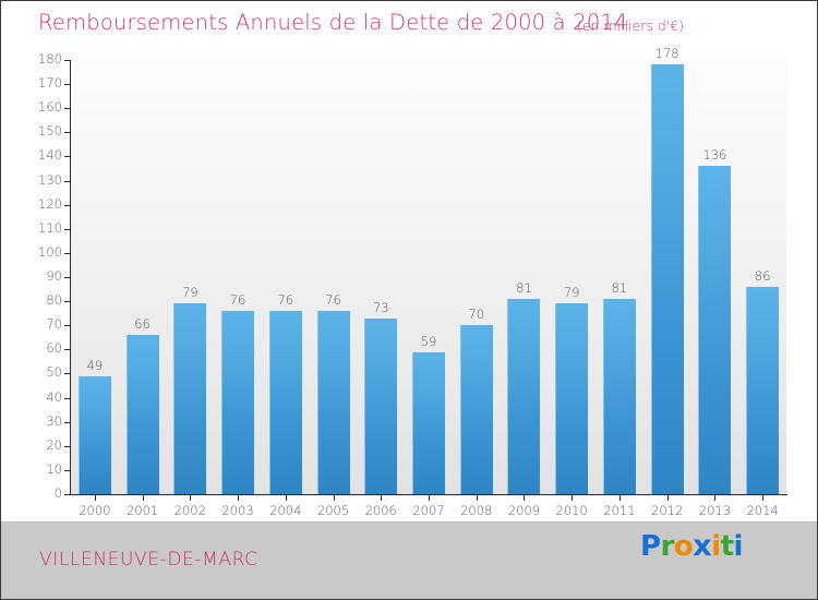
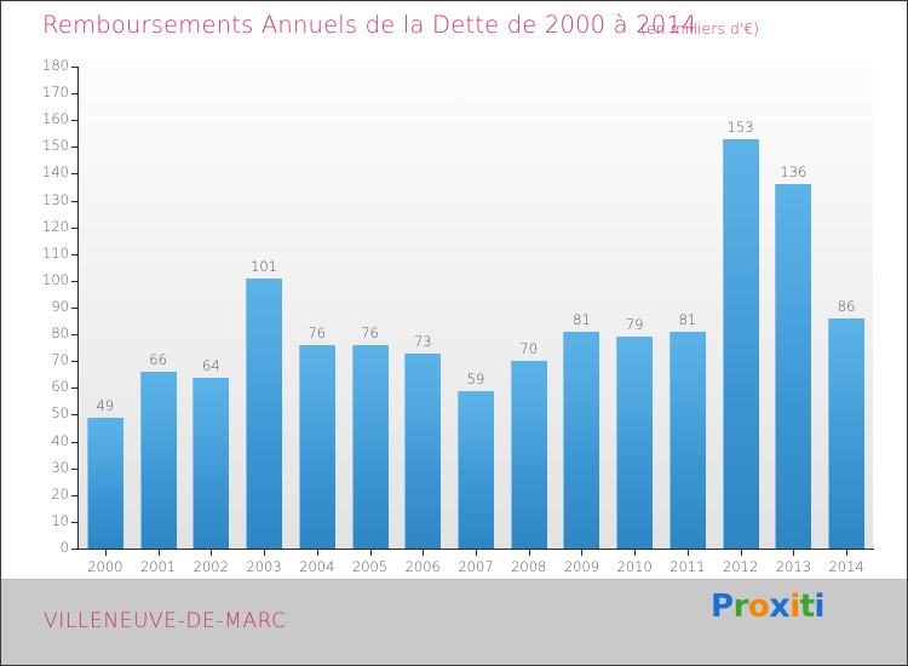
2002: 79 -> 64
2003: 76 -> 101
2012: 178 -> 153
